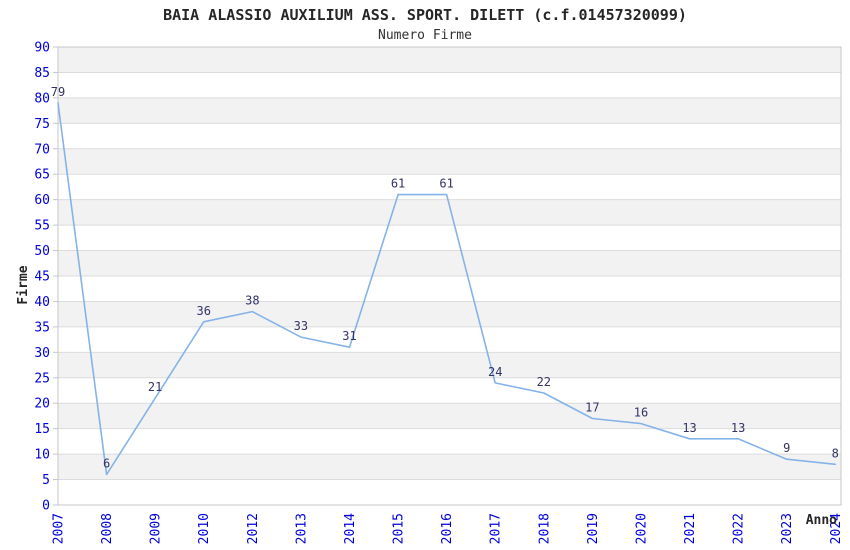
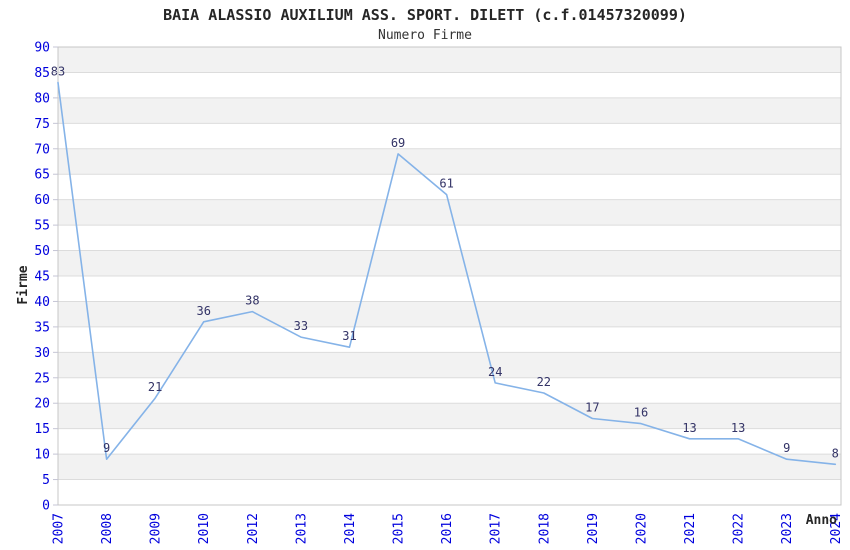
2007: 79 -> 83
2008: 6 -> 9
2015: 61 -> 69
